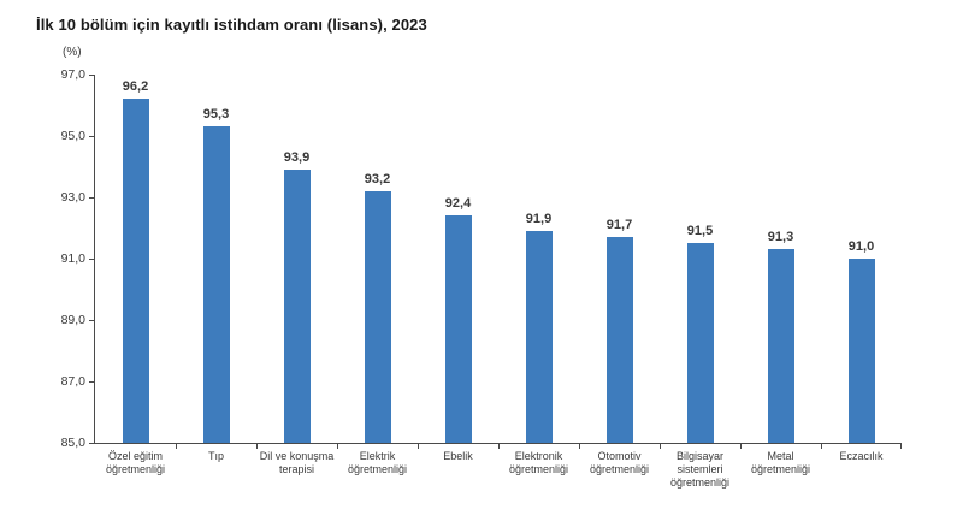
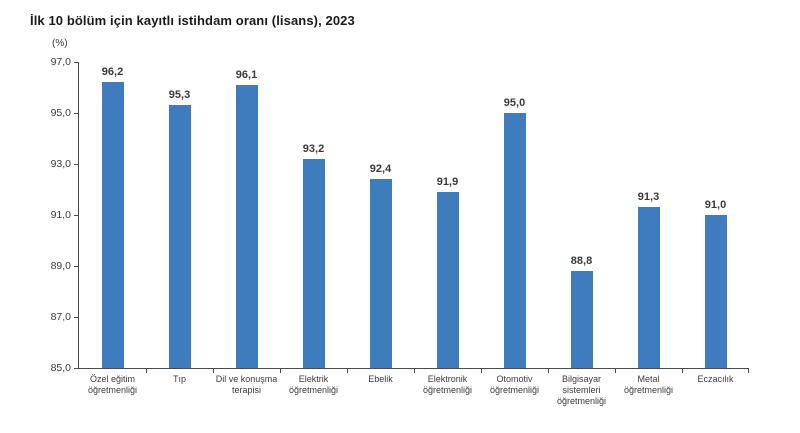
Dil ve konuşma terapisi: 93,9 -> 96,1
Otomotiv öğretmenliği: 91,7 -> 95,0
Bilgisayar sistemleri öğretmenliği: 91,5 -> 88,8
